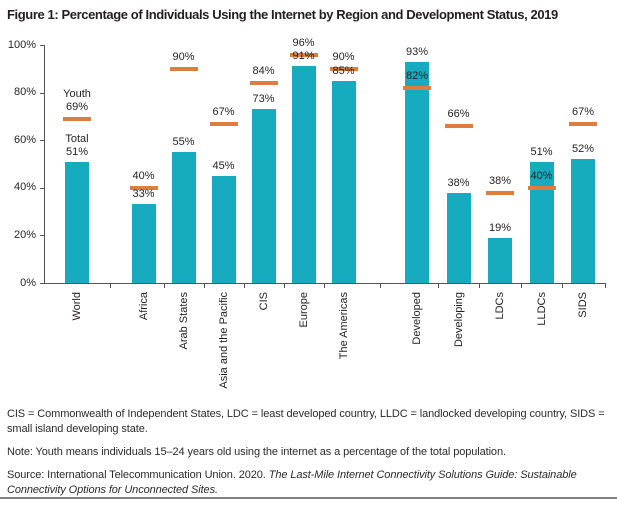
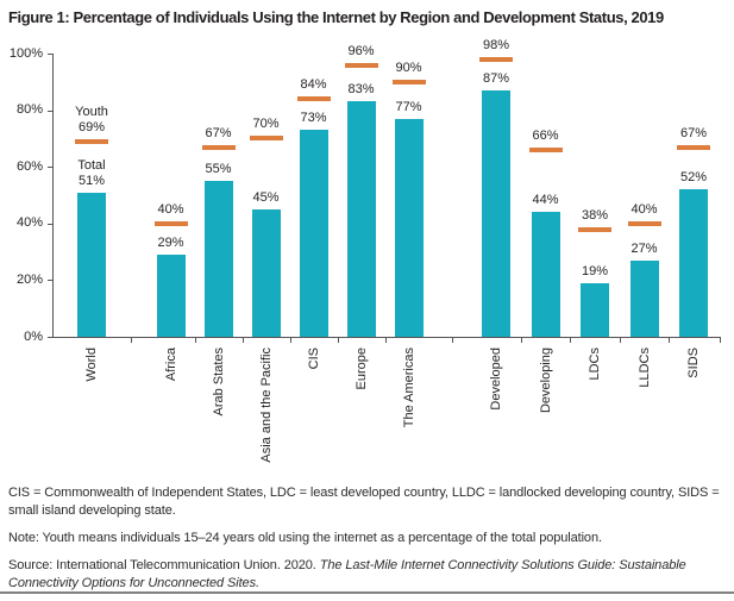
Total/Africa: 33% -> 29%
Youth/Arab States: 90% -> 67%
Youth/Asia and the Pacific: 67% -> 70%
Total/Europe: 91% -> 83%
Total/The Americas: 85% -> 77%
Total/Developed: 93% -> 87%
Youth/Developed: 82% -> 98%
Total/Developing: 38% -> 44%
Total/LLDCs: 51% -> 27%
